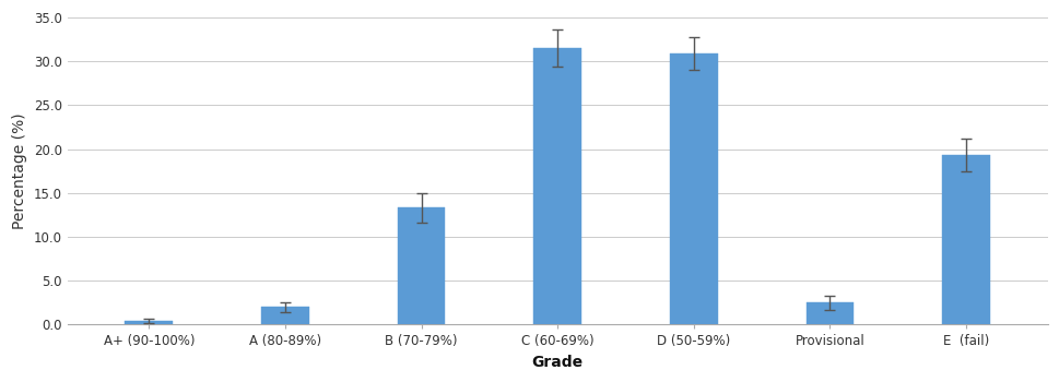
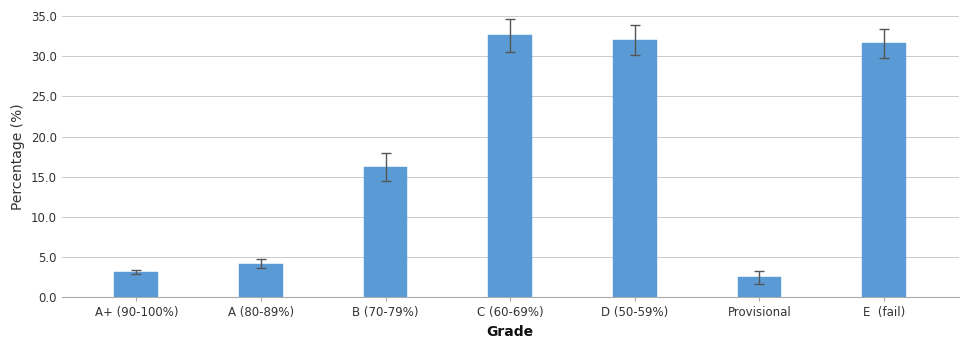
A+ (90-100%): 0.4 -> 3.2
A (80-89%): 2.0 -> 4.2
B (70-79%): 13.3 -> 16.2
C (60-69%): 31.5 -> 32.6
D (50-59%): 30.9 -> 32.0
E (fail): 19.3 -> 31.6
